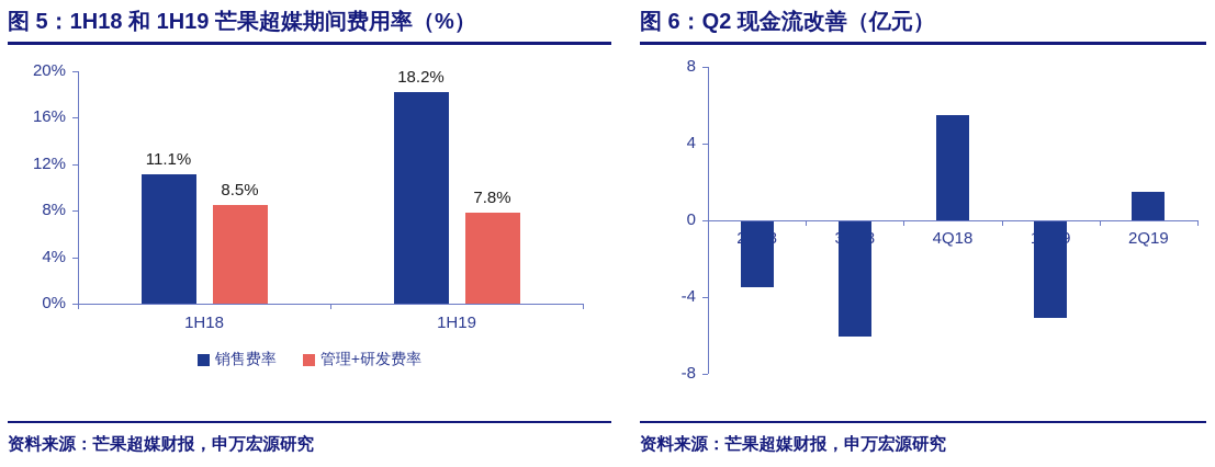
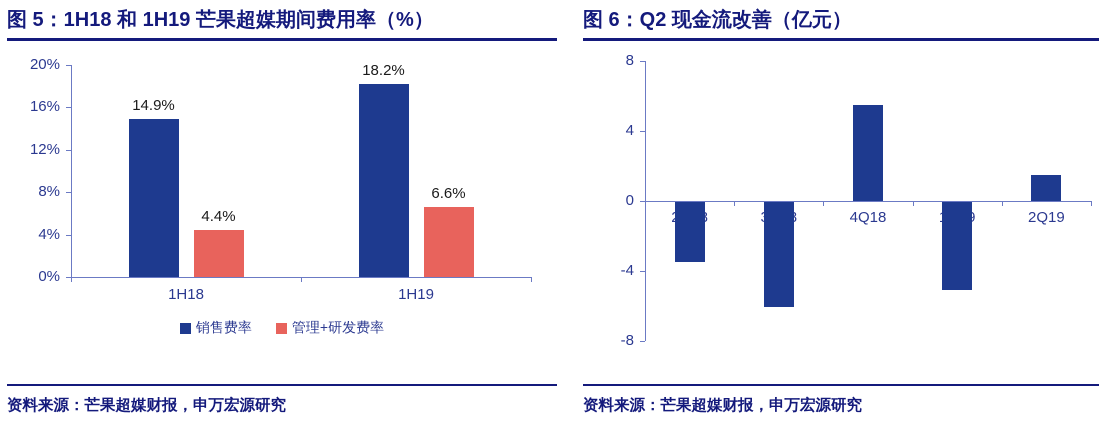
图 5：1H18 和 1H19 芒果超媒期间费用率（%）/销售费率/1H18: 11.1% -> 14.9%
图 5：1H18 和 1H19 芒果超媒期间费用率（%）/管理+研发费率/1H18: 8.5% -> 4.4%
图 5：1H18 和 1H19 芒果超媒期间费用率（%）/管理+研发费率/1H19: 7.8% -> 6.6%
